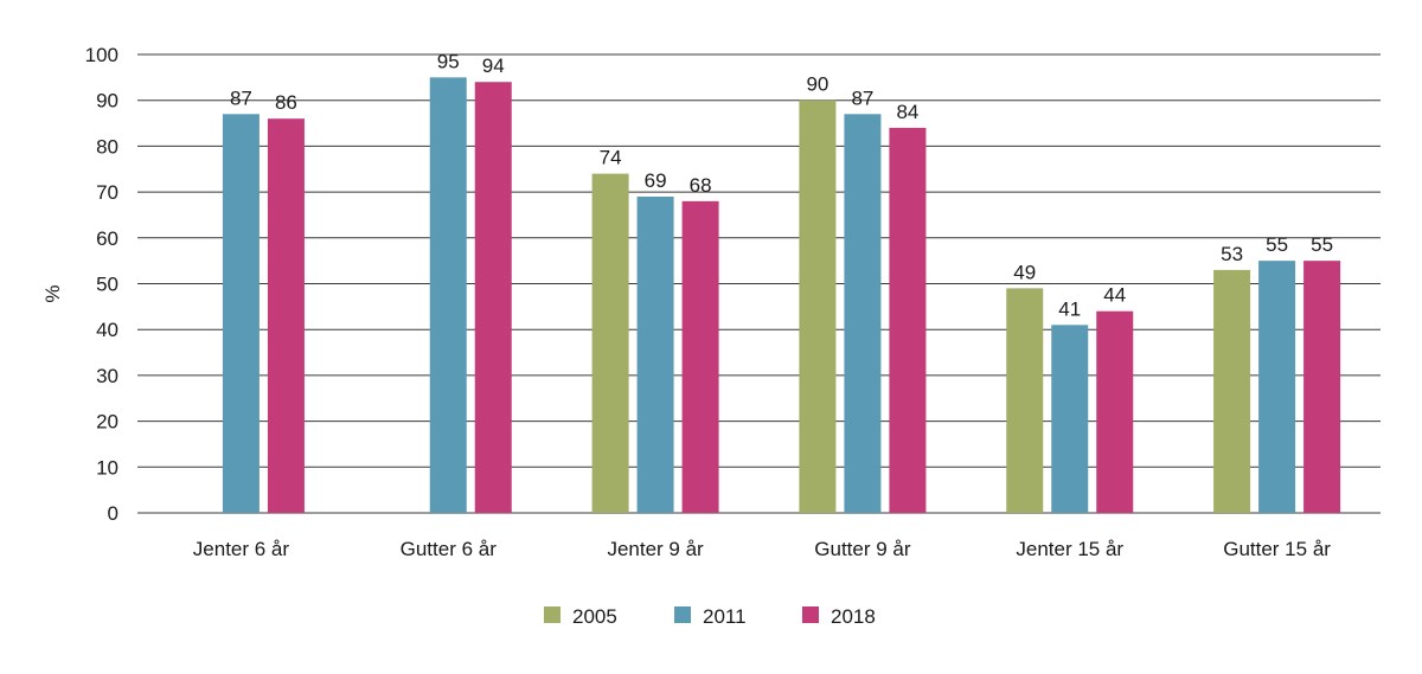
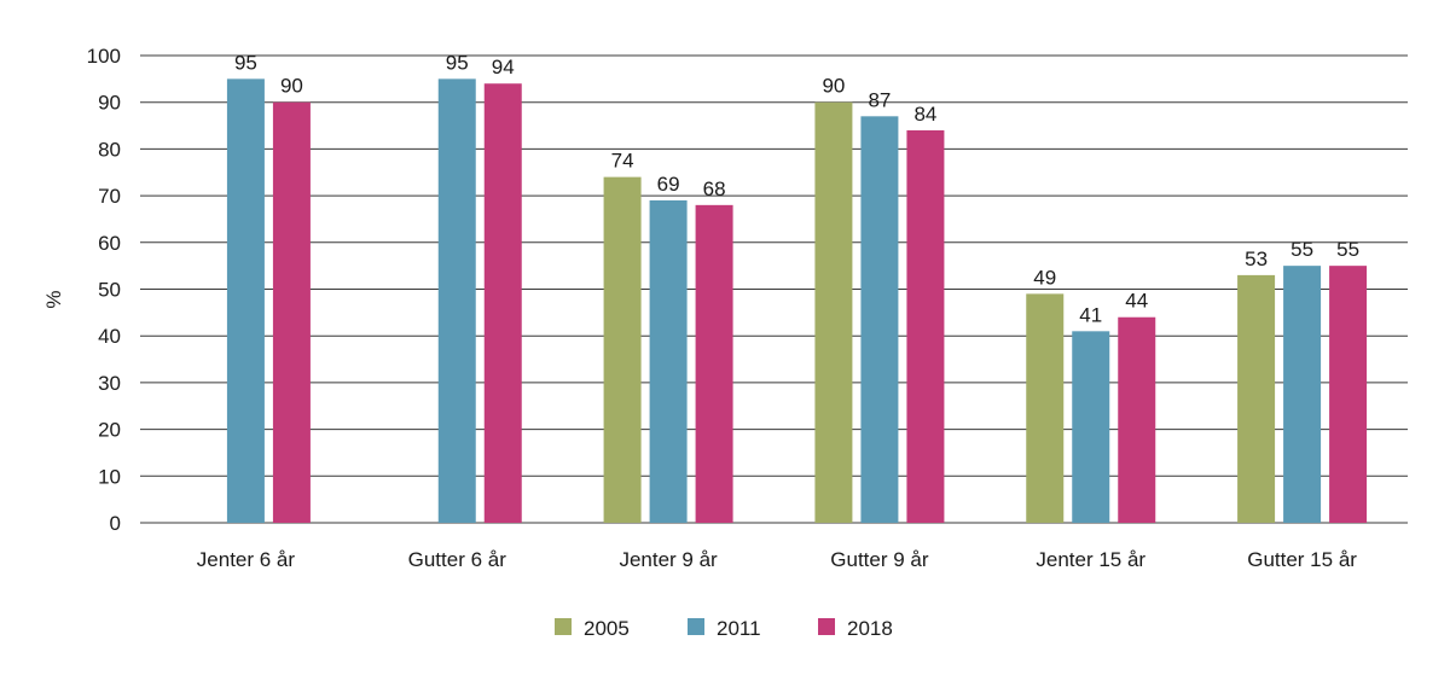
2011/Jenter 6 år: 87 -> 95
2018/Jenter 6 år: 86 -> 90
